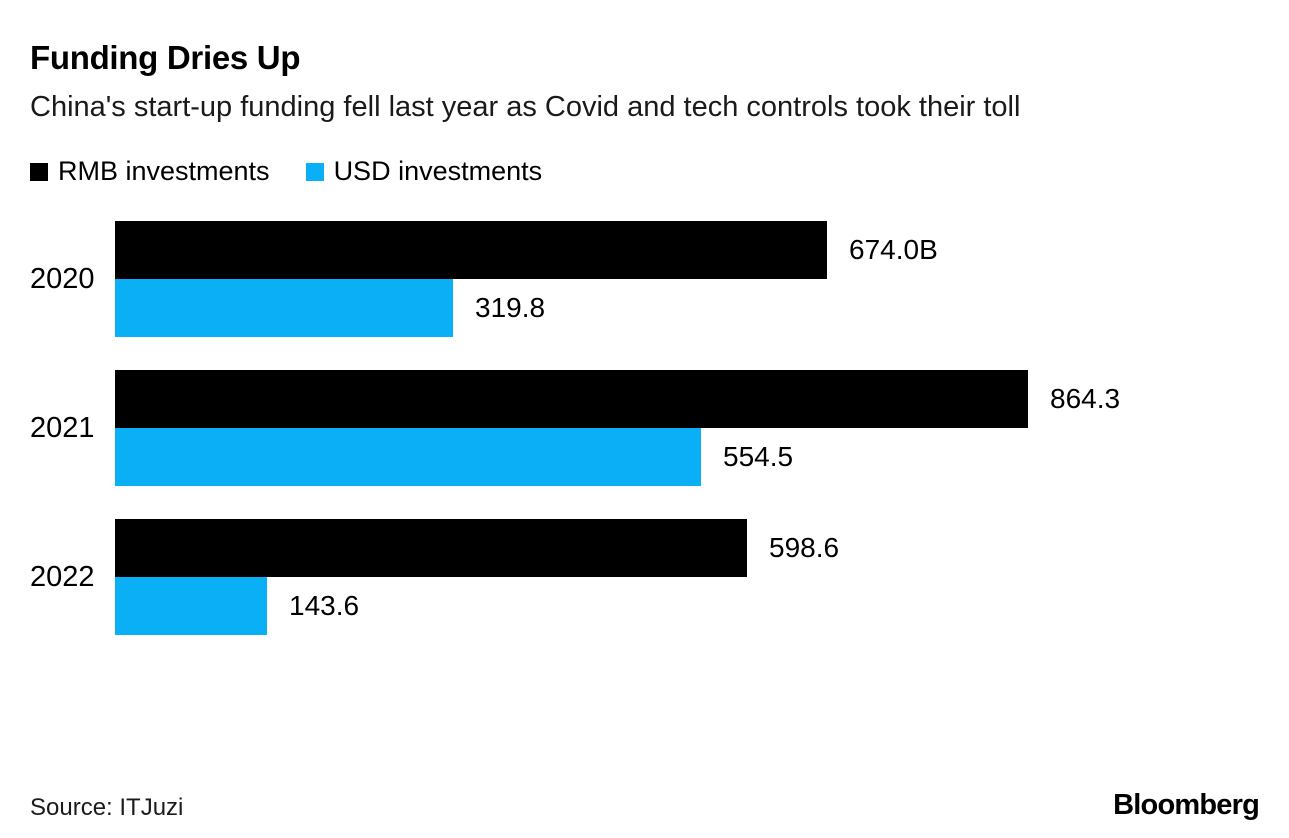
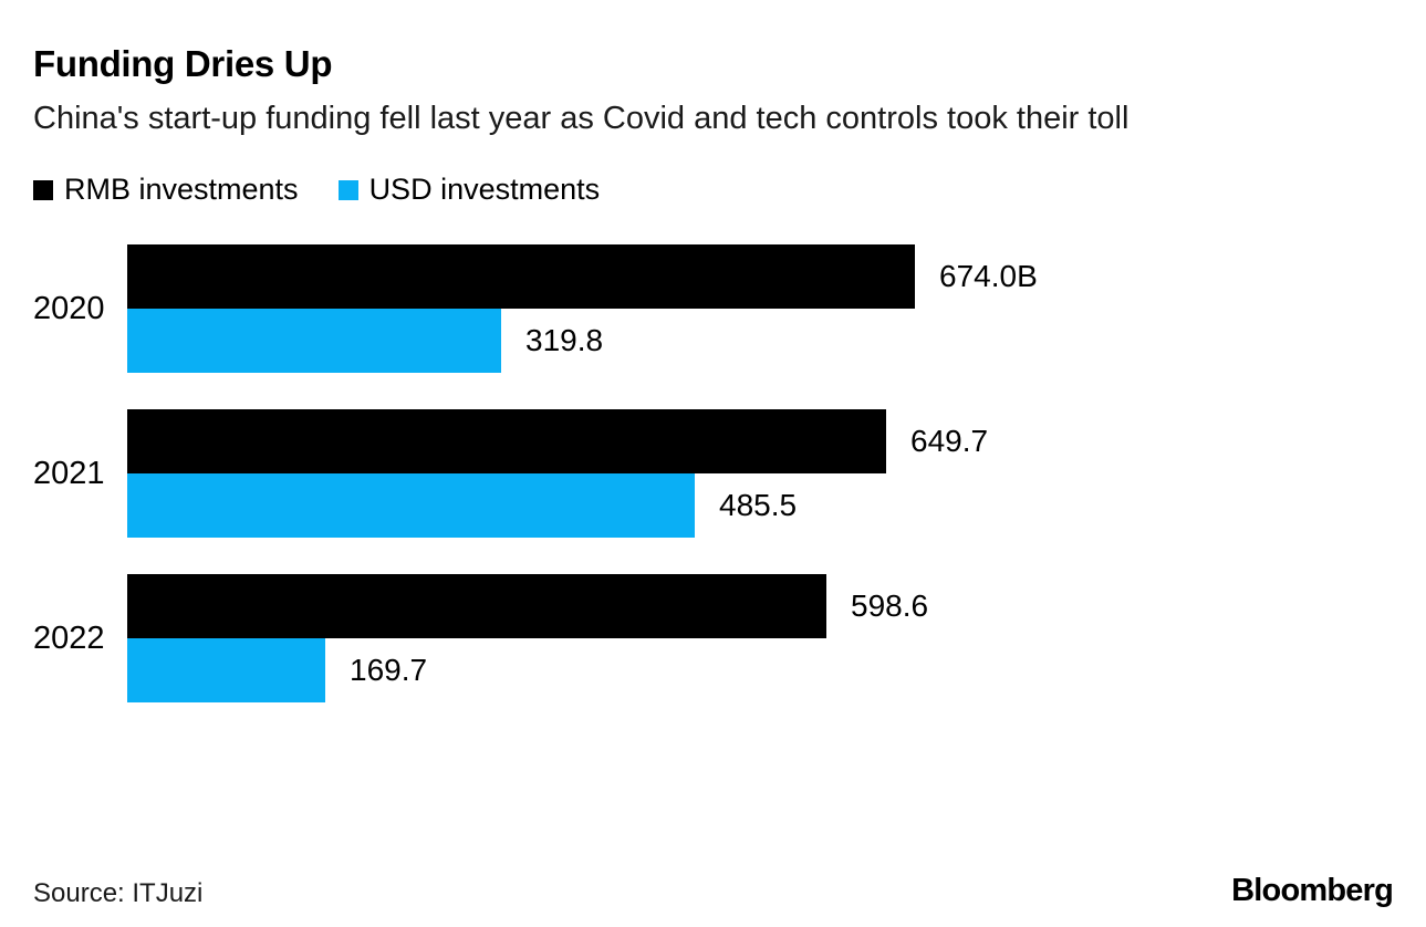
RMB investments/2021: 864.3 -> 649.7
USD investments/2021: 554.5 -> 485.5
USD investments/2022: 143.6 -> 169.7
